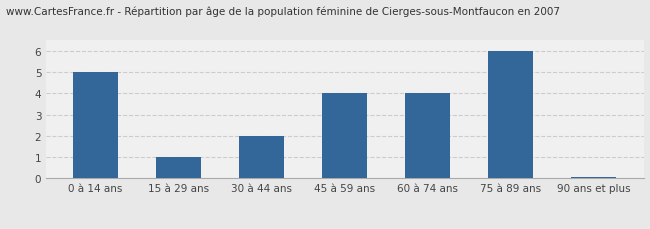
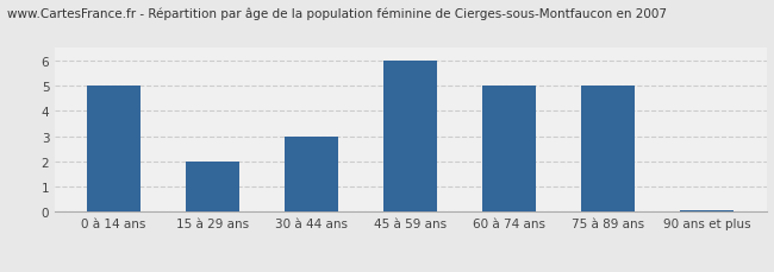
15 à 29 ans: 1.00 -> 2.00
30 à 44 ans: 2.00 -> 3.00
45 à 59 ans: 4.00 -> 6.00
60 à 74 ans: 4.00 -> 5.00
75 à 89 ans: 6.00 -> 5.00
